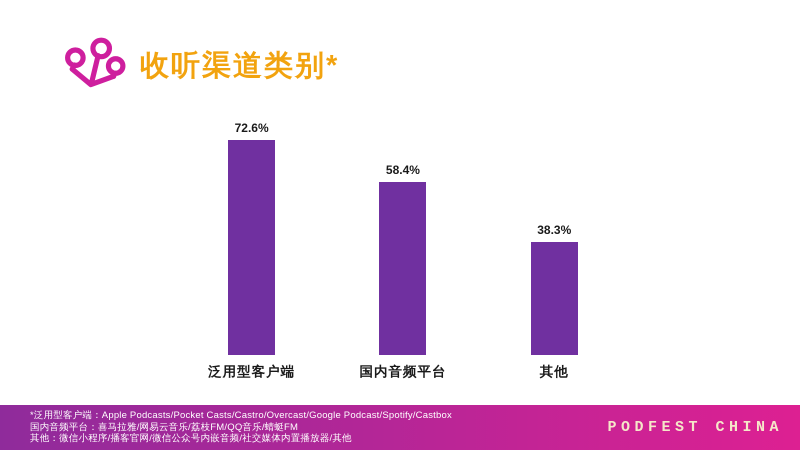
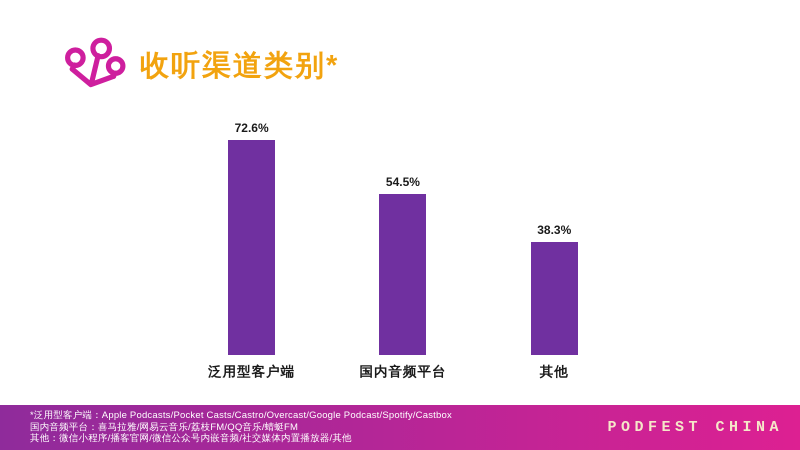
国内音频平台: 58.4% -> 54.5%
